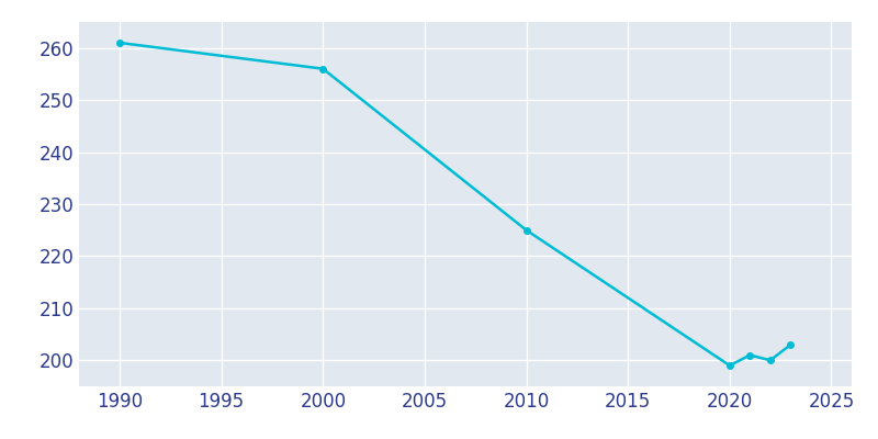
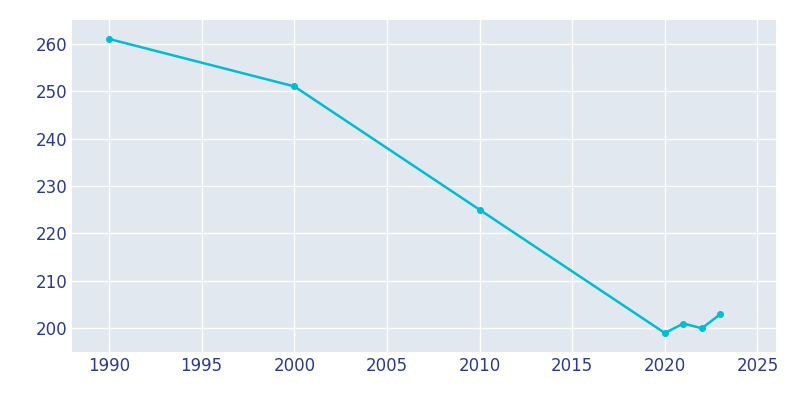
2000: 256 -> 251
